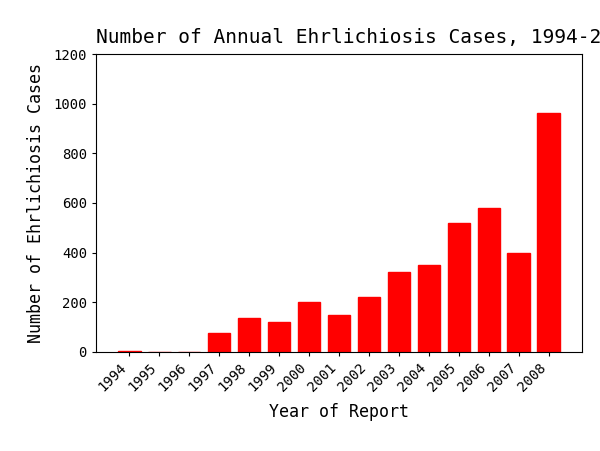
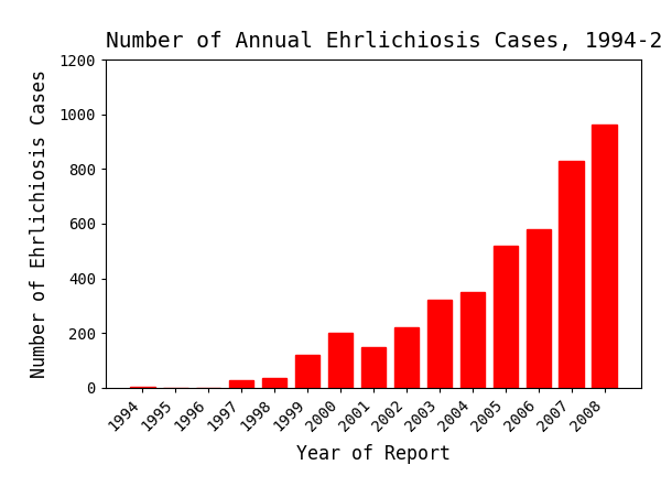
1997: 75 -> 27
1998: 135 -> 34
2007: 400 -> 831
